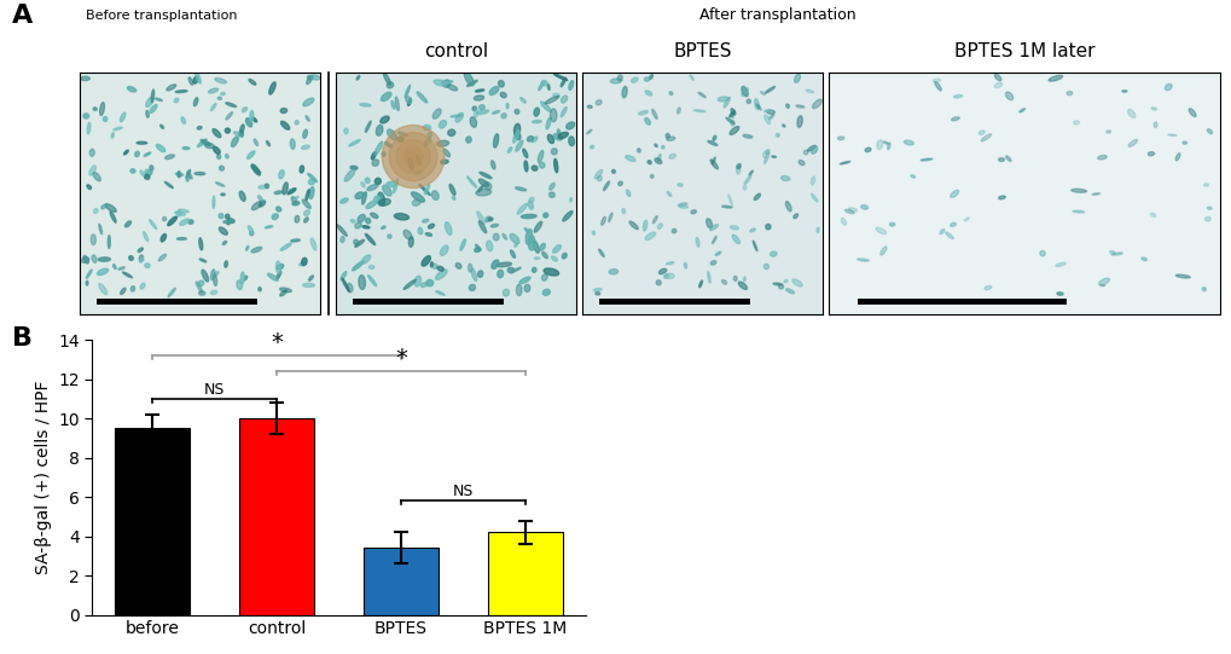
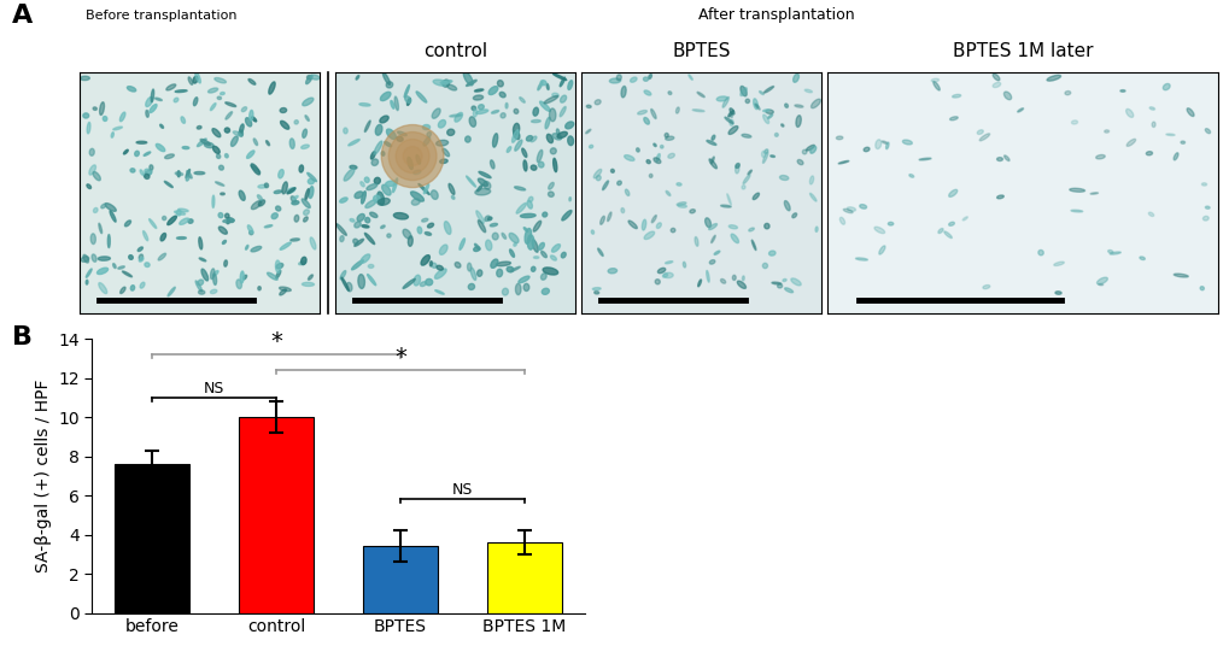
before: 9.5 -> 7.6
BPTES 1M: 4.2 -> 3.6
